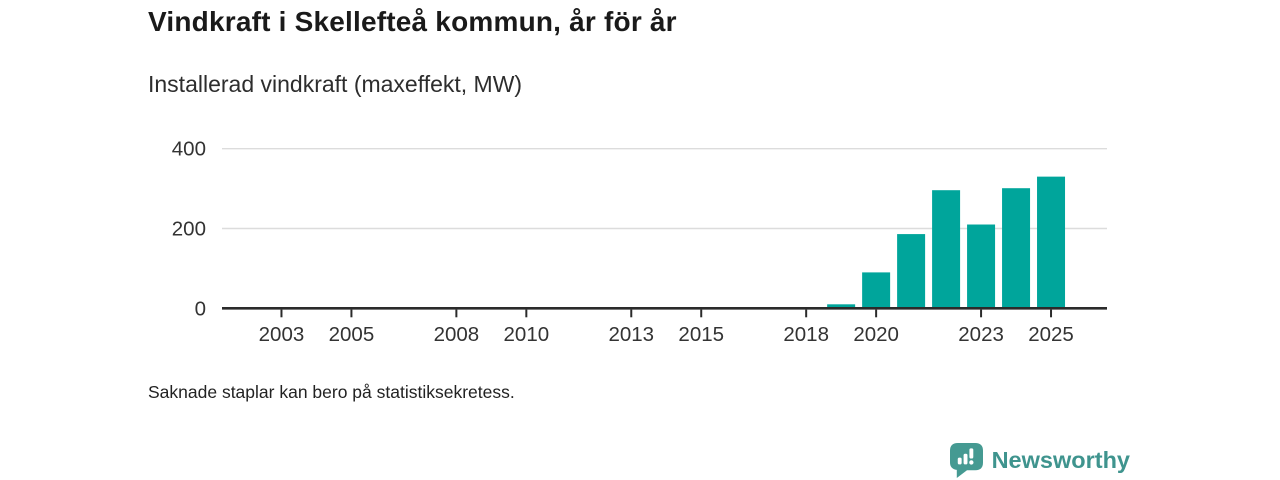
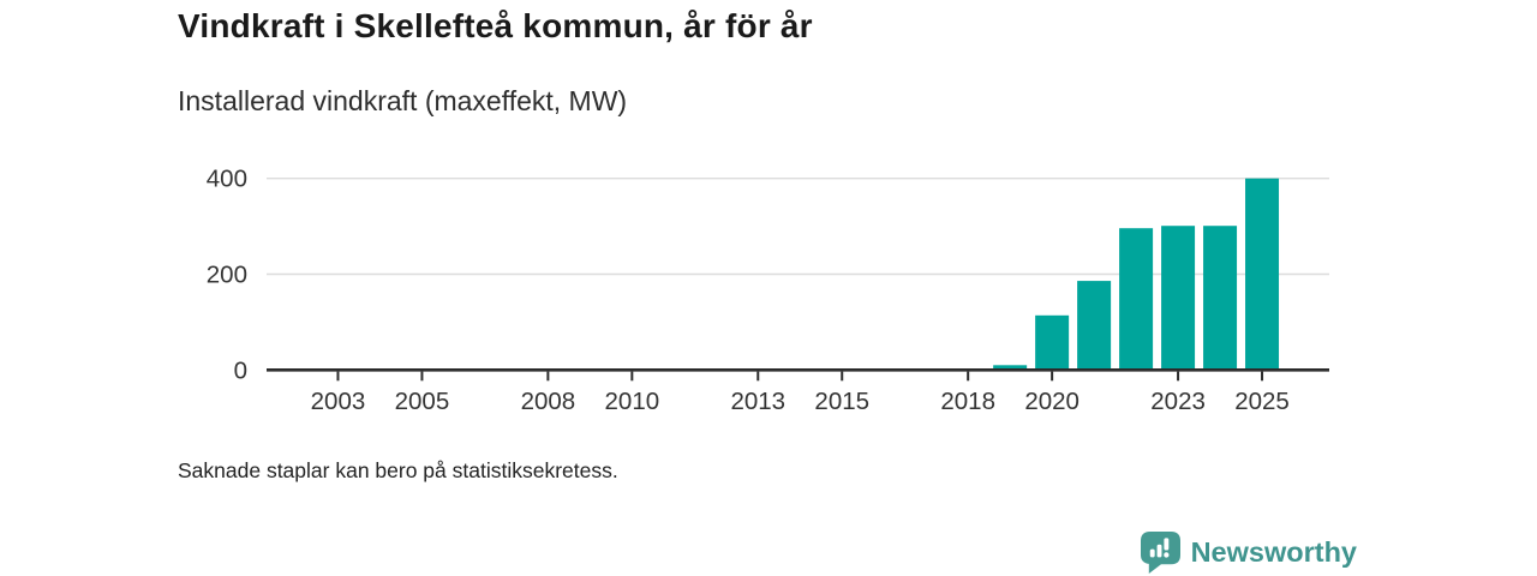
2020: 90 -> 110
2023: 210 -> 300
2025: 330 -> 400
